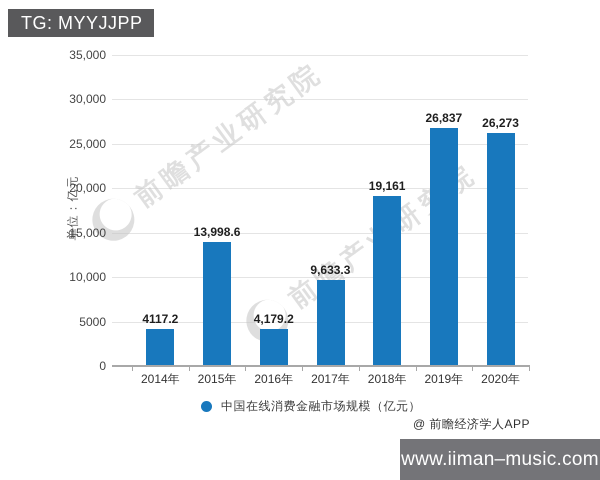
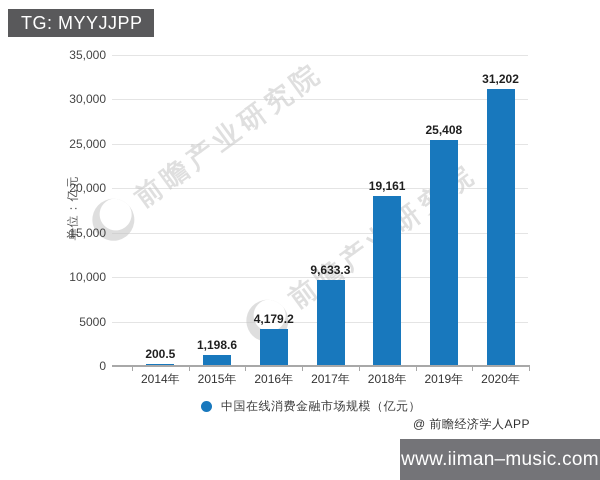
2014年: 4117.2 -> 200.5
2015年: 13,998.6 -> 1,198.6
2019年: 26,837 -> 25,408
2020年: 26,273 -> 31,202
